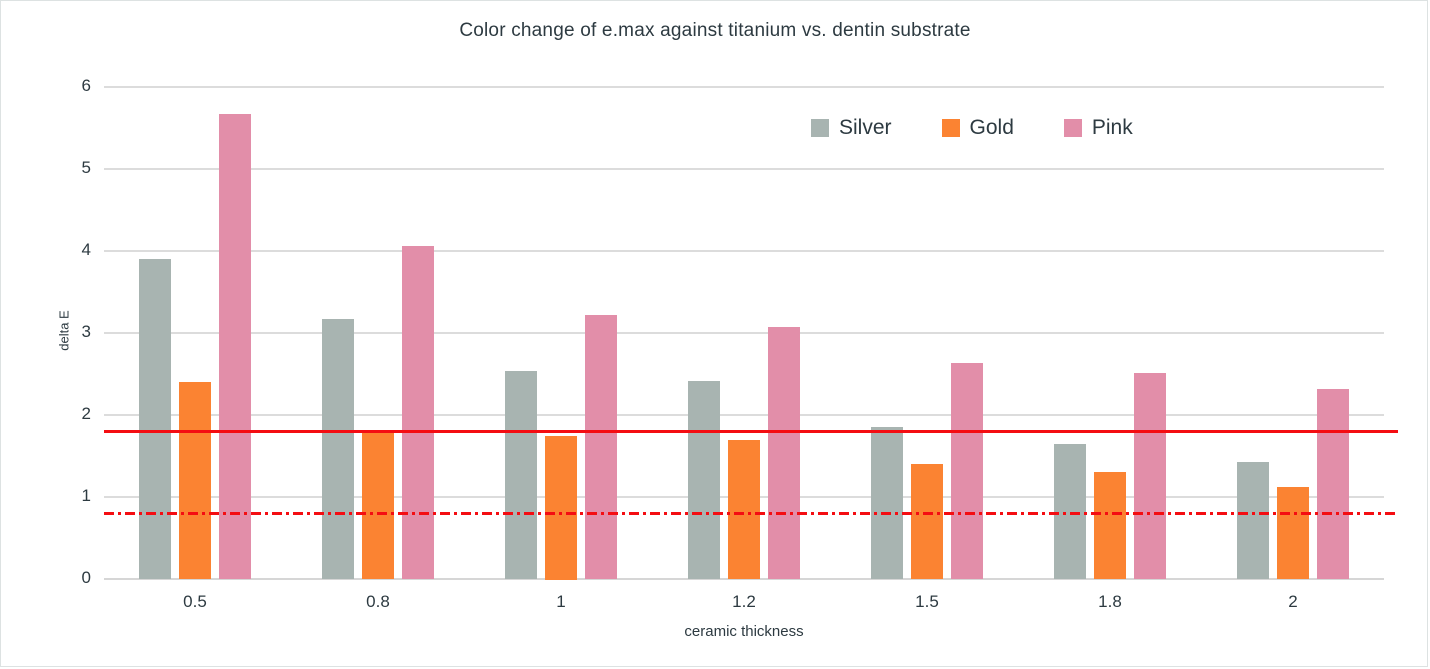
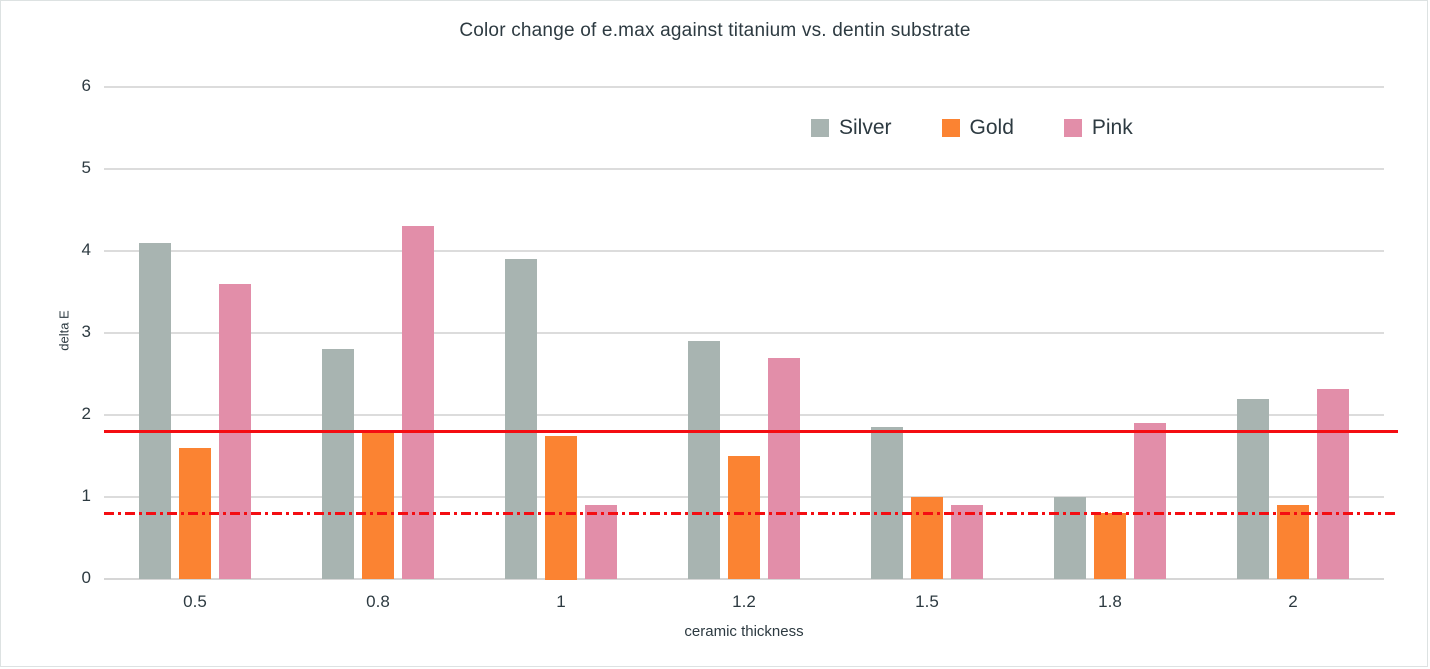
Silver/0.5: 3.9 -> 4.1
Gold/0.5: 2.4 -> 1.6
Pink/0.5: 5.7 -> 3.6
Silver/0.8: 3.2 -> 2.8
Pink/0.8: 4.1 -> 4.3
Silver/1: 2.5 -> 3.9
Pink/1: 3.2 -> 0.9
Silver/1.2: 2.4 -> 2.9
Gold/1.2: 1.7 -> 1.5
Pink/1.2: 3.1 -> 2.7
Gold/1.5: 1.4 -> 1.0
Pink/1.5: 2.6 -> 0.9
Silver/1.8: 1.6 -> 1.0
Gold/1.8: 1.3 -> 0.8
Pink/1.8: 2.5 -> 1.9
Silver/2: 1.4 -> 2.2
Gold/2: 1.1 -> 0.9
